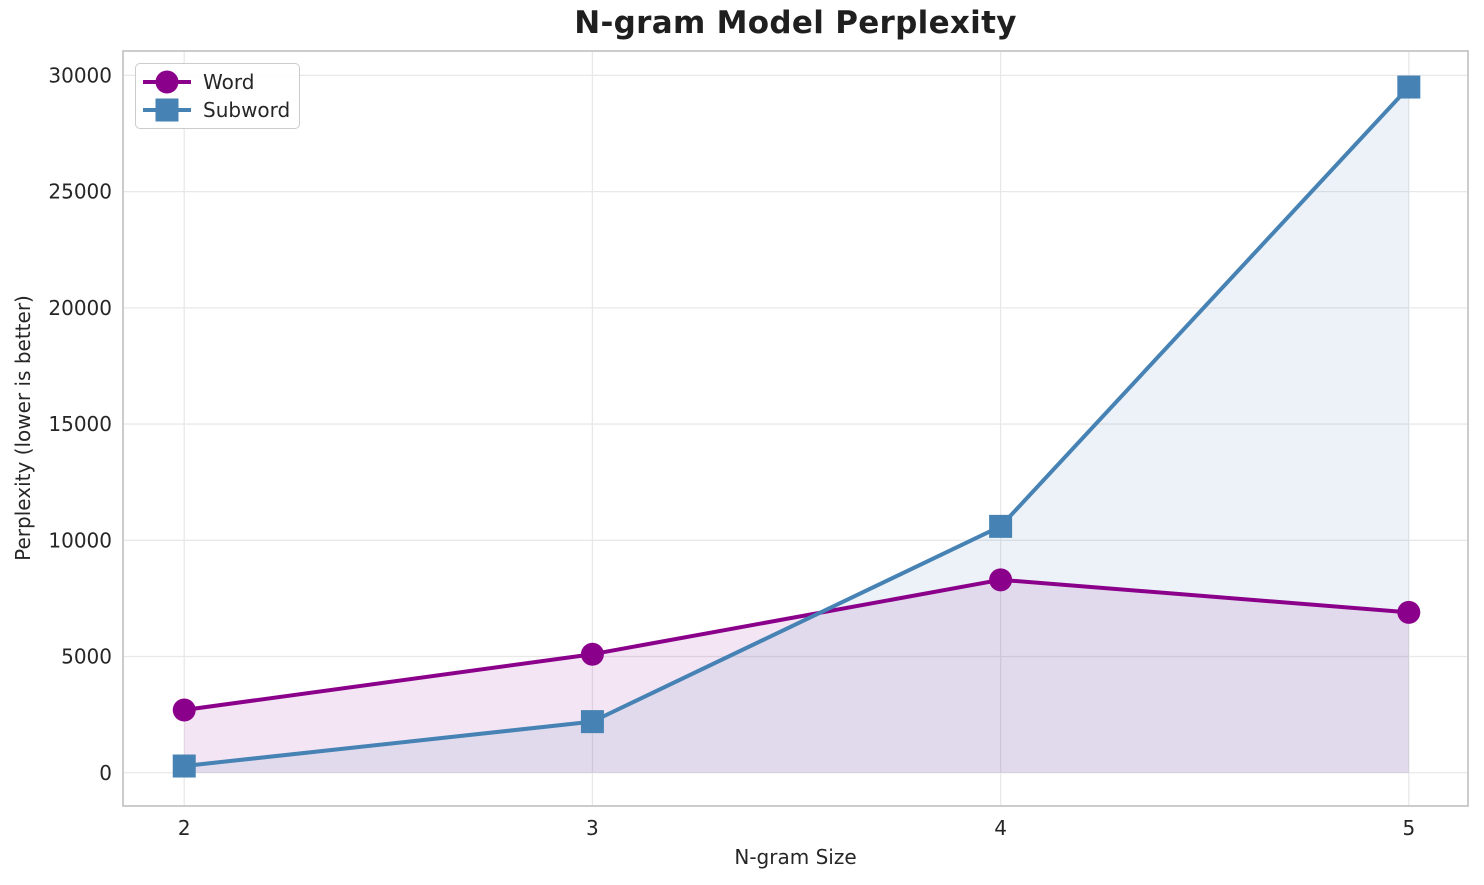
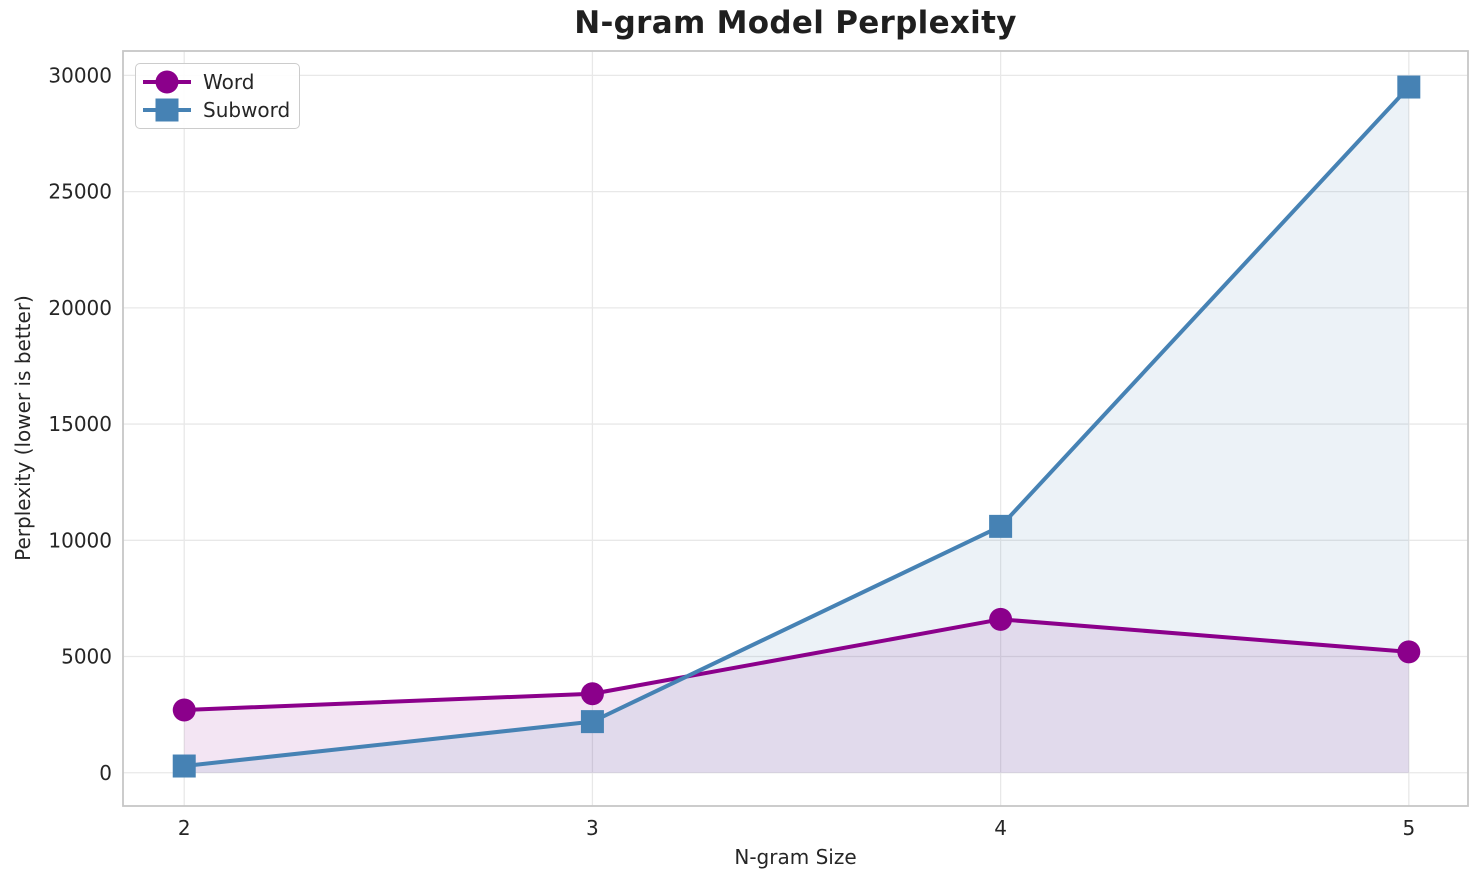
Word/3: 5100 -> 3400
Word/4: 8300 -> 6600
Word/5: 6900 -> 5200
